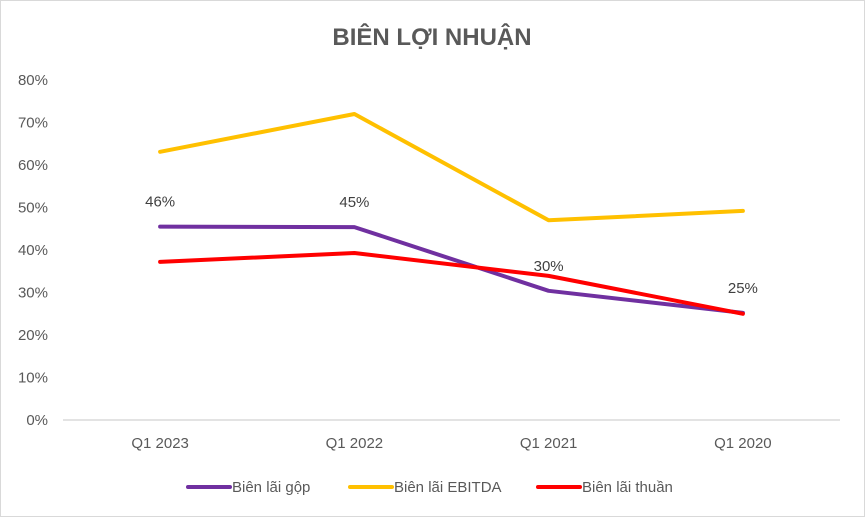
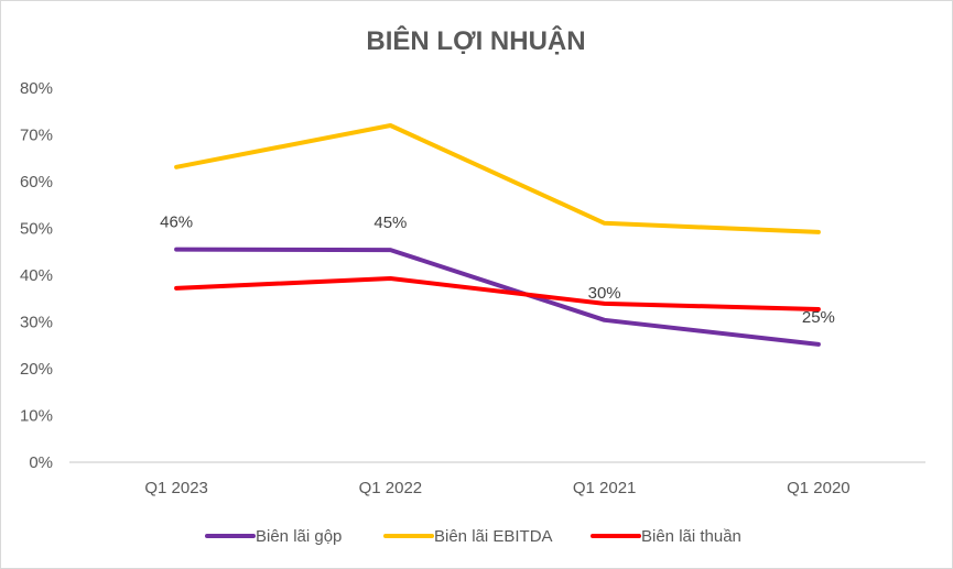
Biên lãi EBITDA/Q1 2021: 47% -> 51%
Biên lãi thuần/Q1 2020: 25% -> 33%
